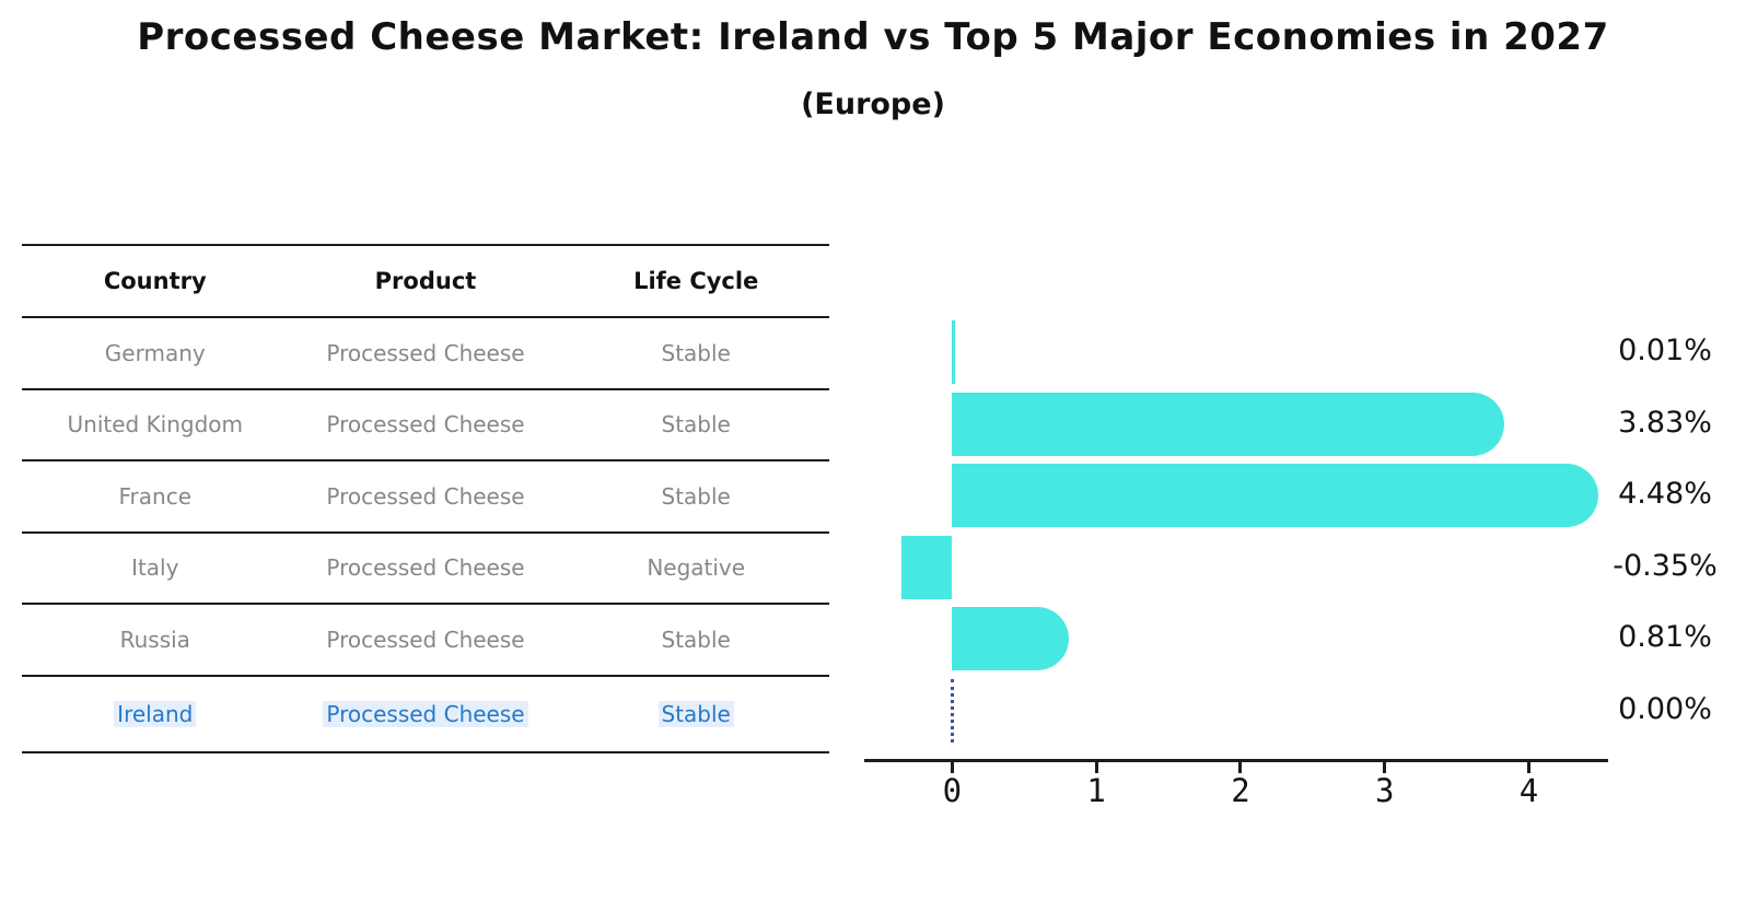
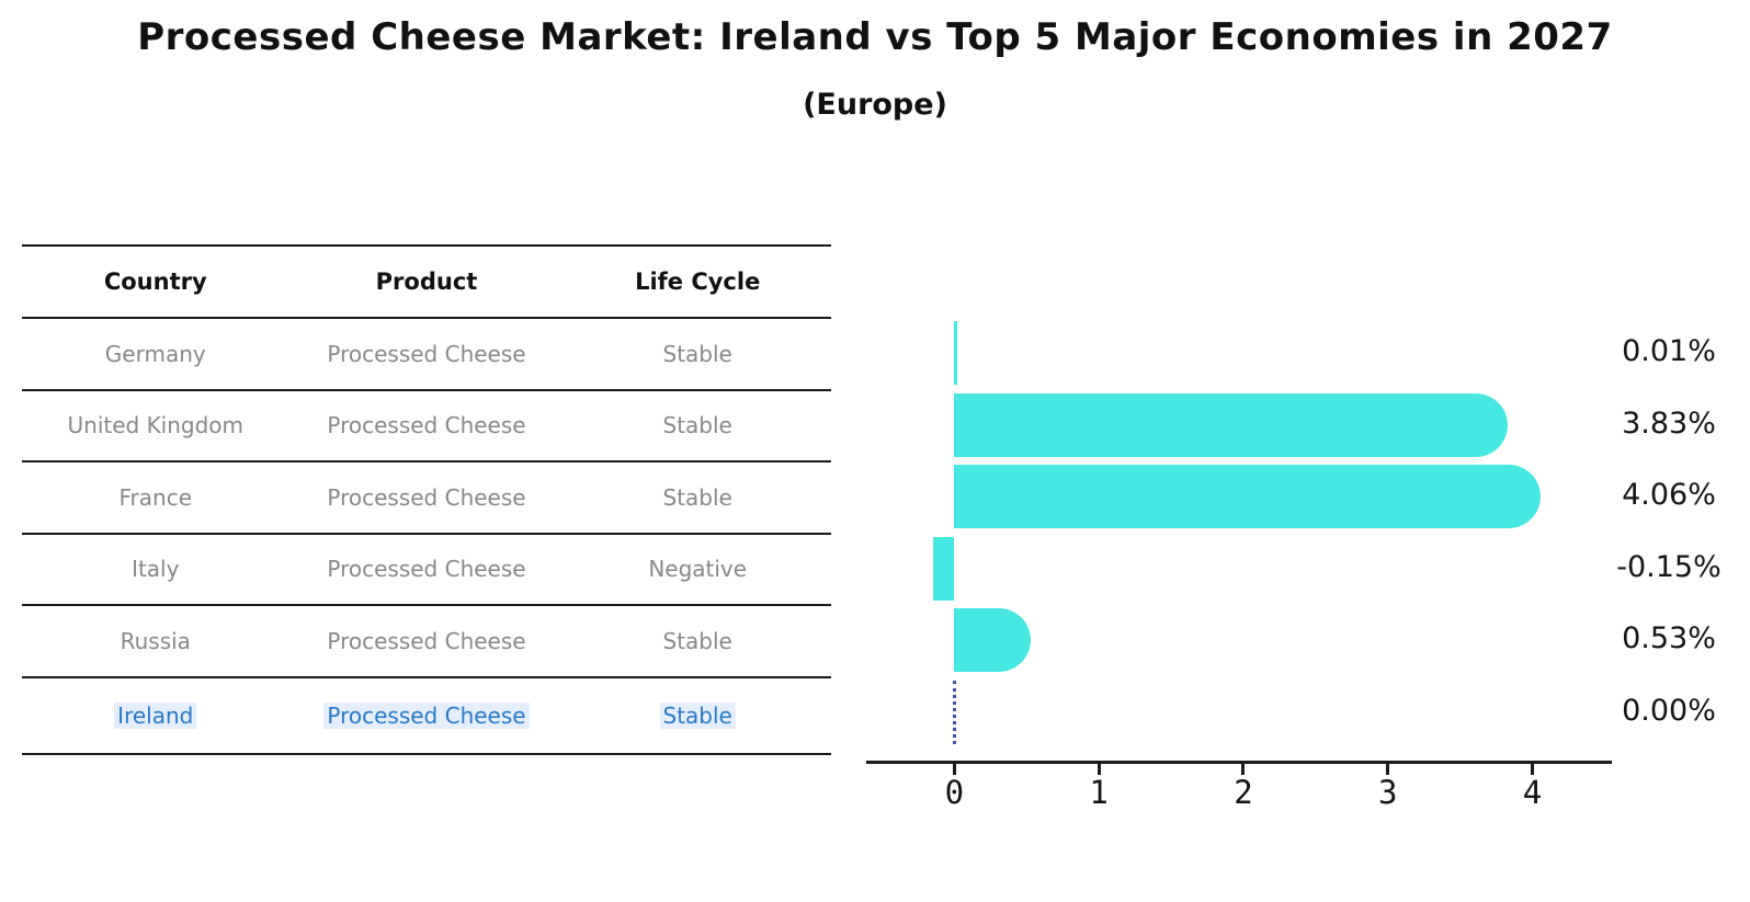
France: 4.48% -> 4.06%
Italy: -0.35% -> -0.15%
Russia: 0.81% -> 0.53%
